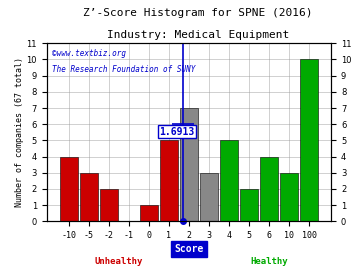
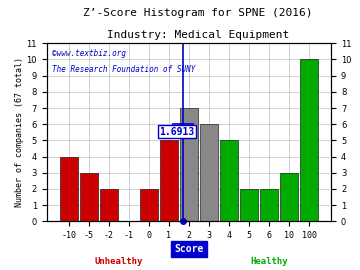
0: 1 -> 2
3: 3 -> 6
6: 4 -> 2
